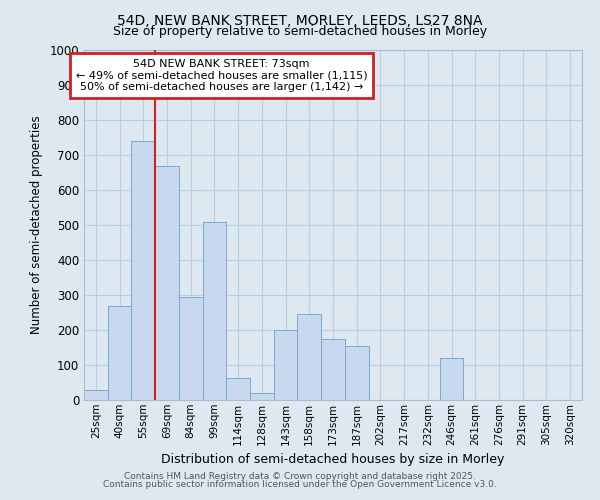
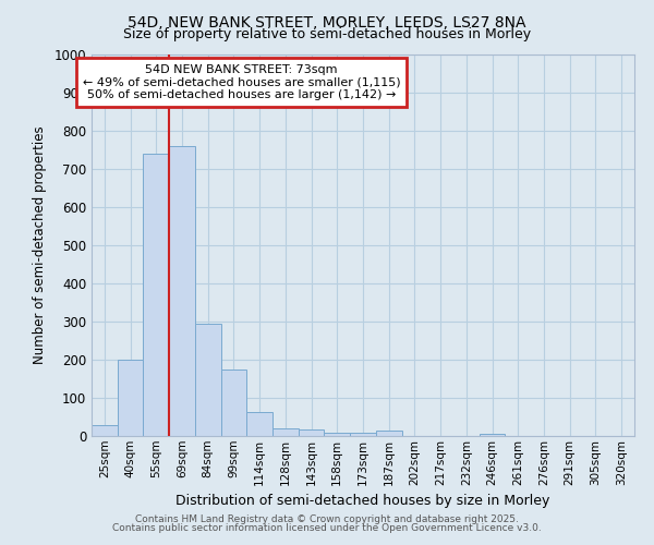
40sqm: 270 -> 200
69sqm: 670 -> 760
99sqm: 510 -> 175
143sqm: 200 -> 18
158sqm: 245 -> 10
173sqm: 175 -> 10
187sqm: 155 -> 13
246sqm: 120 -> 7
